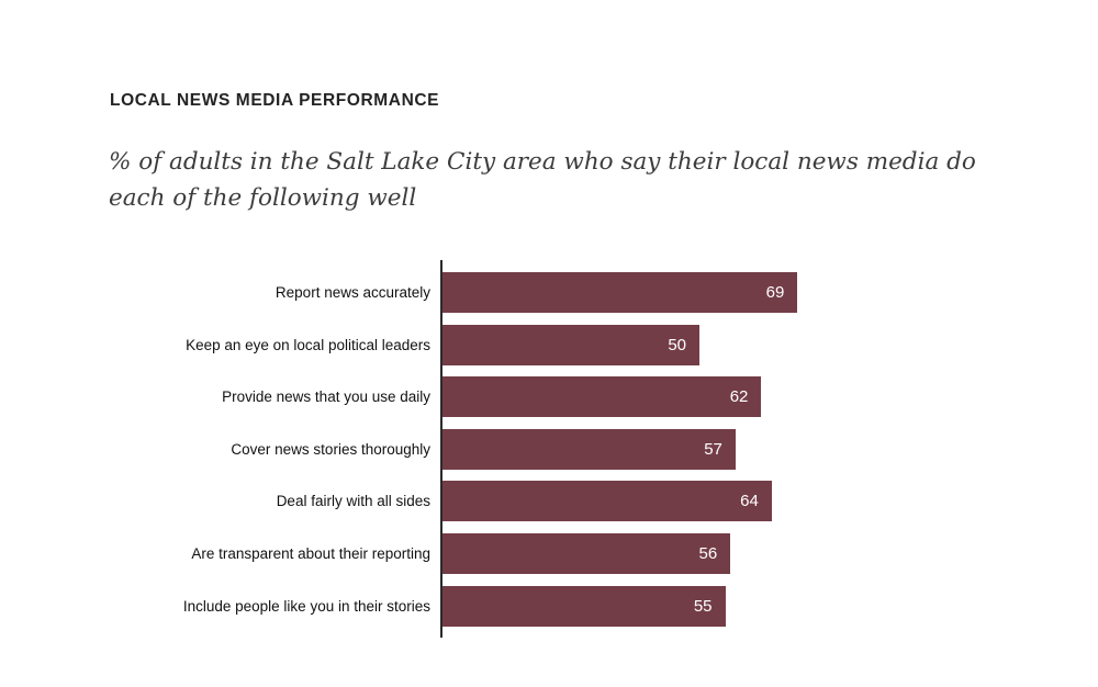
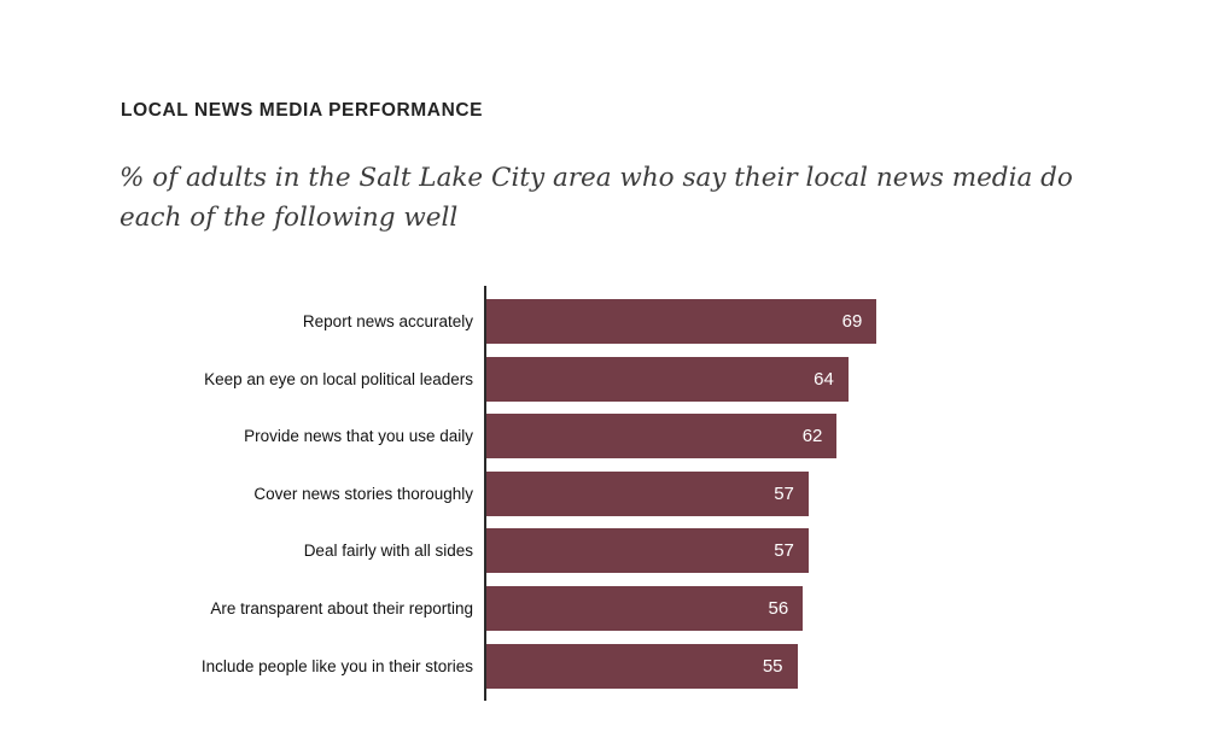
Keep an eye on local political leaders: 50 -> 64
Deal fairly with all sides: 64 -> 57
